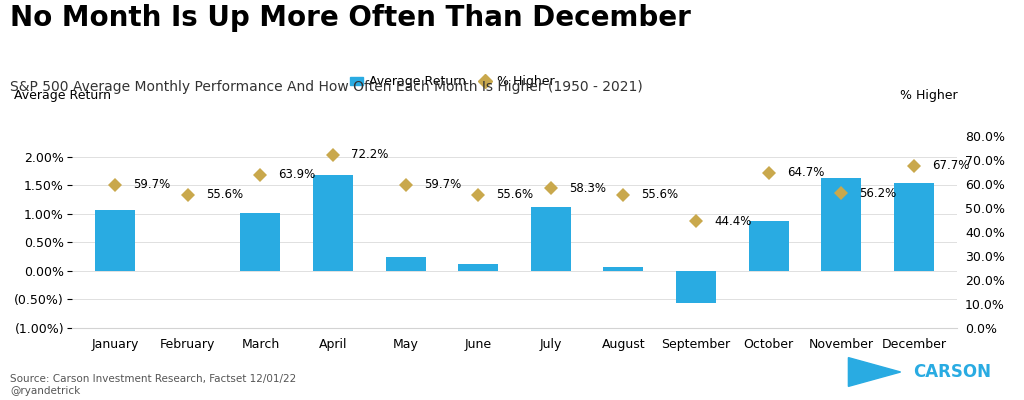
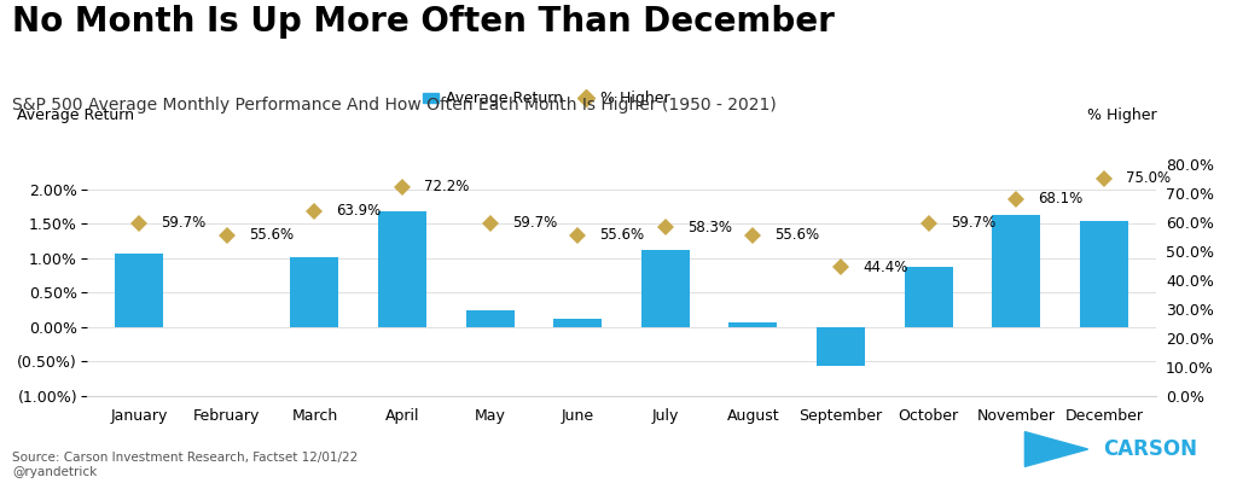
% Higher/October: 64.7% -> 59.7%
% Higher/November: 56.2% -> 68.1%
% Higher/December: 67.7% -> 75.0%
